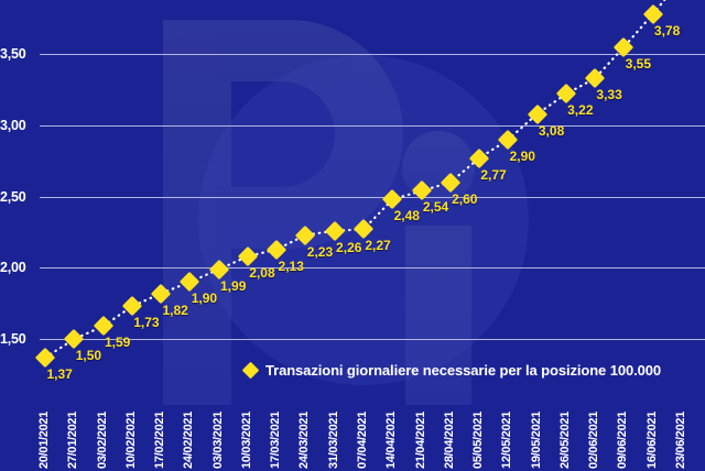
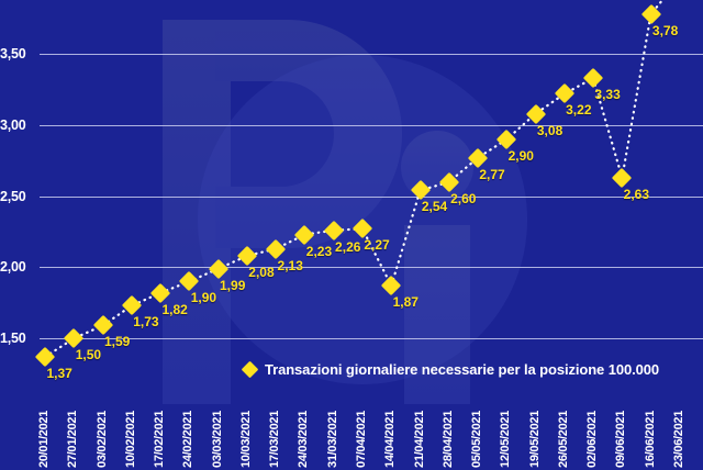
14/04/2021: 2,48 -> 1,87
09/06/2021: 3,55 -> 2,63
